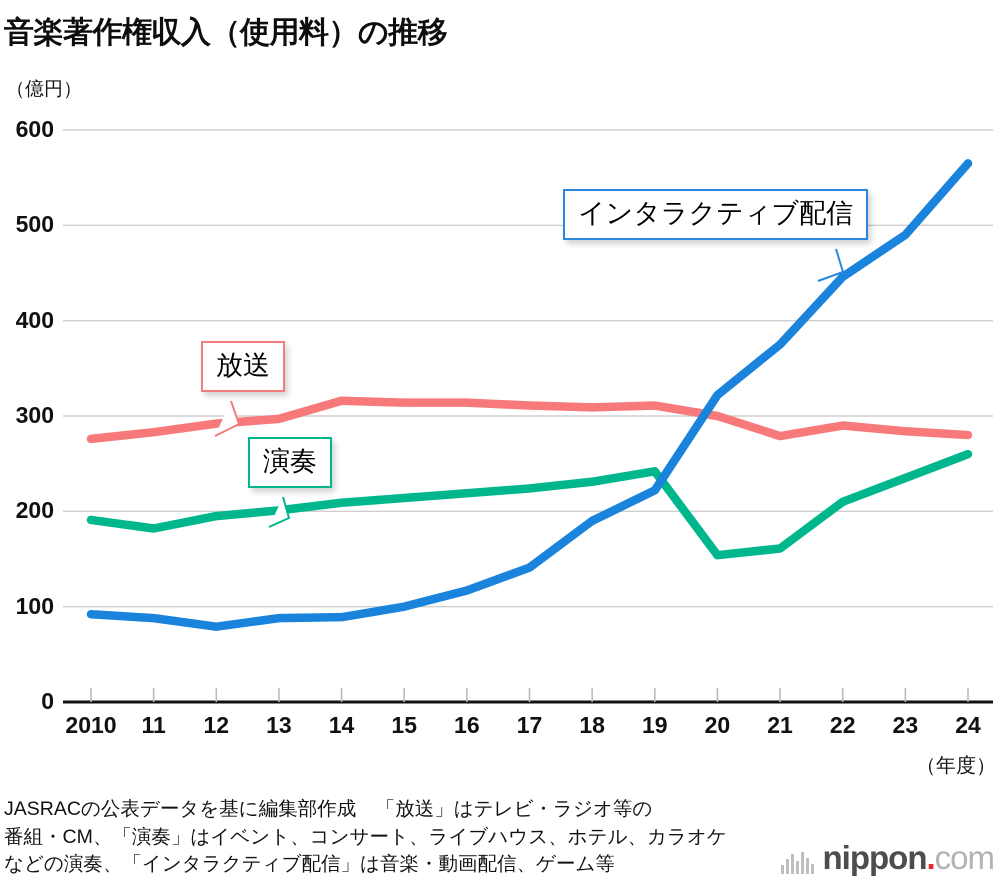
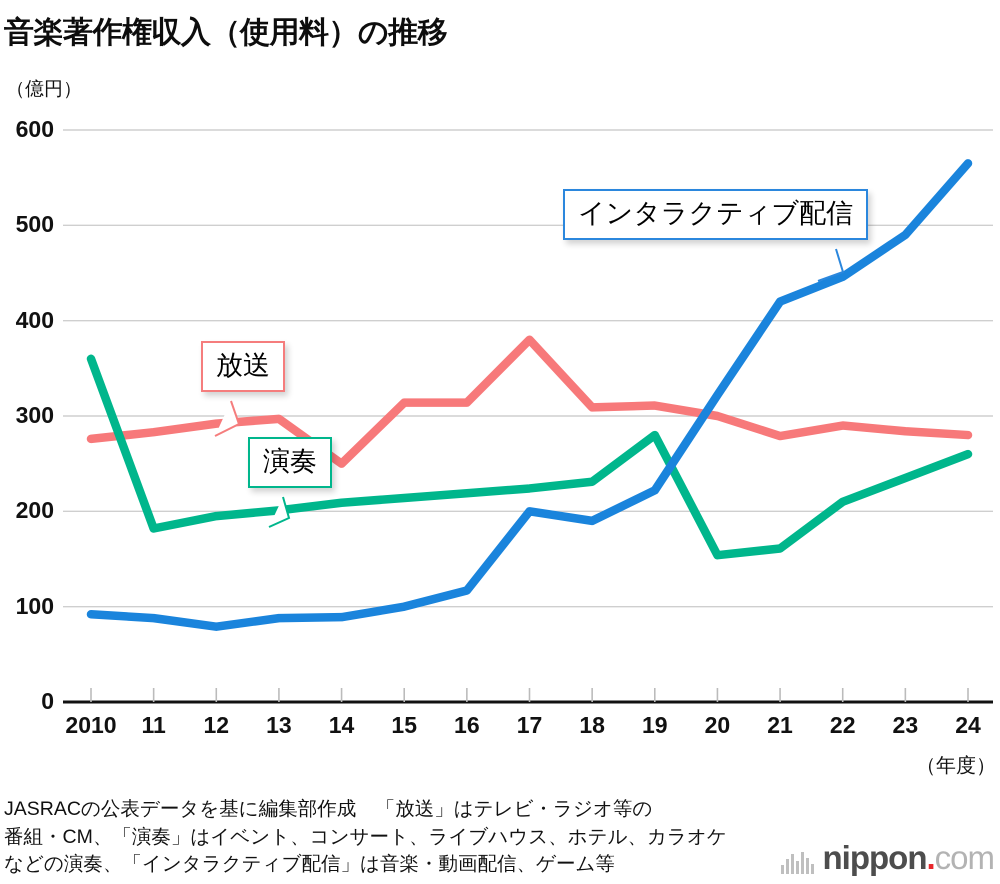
演奏/2010: 190 -> 360
放送/14: 320 -> 250
放送/17: 310 -> 380
インタラクティブ配信/17: 140 -> 200
演奏/19: 240 -> 280
インタラクティブ配信/21: 380 -> 420
